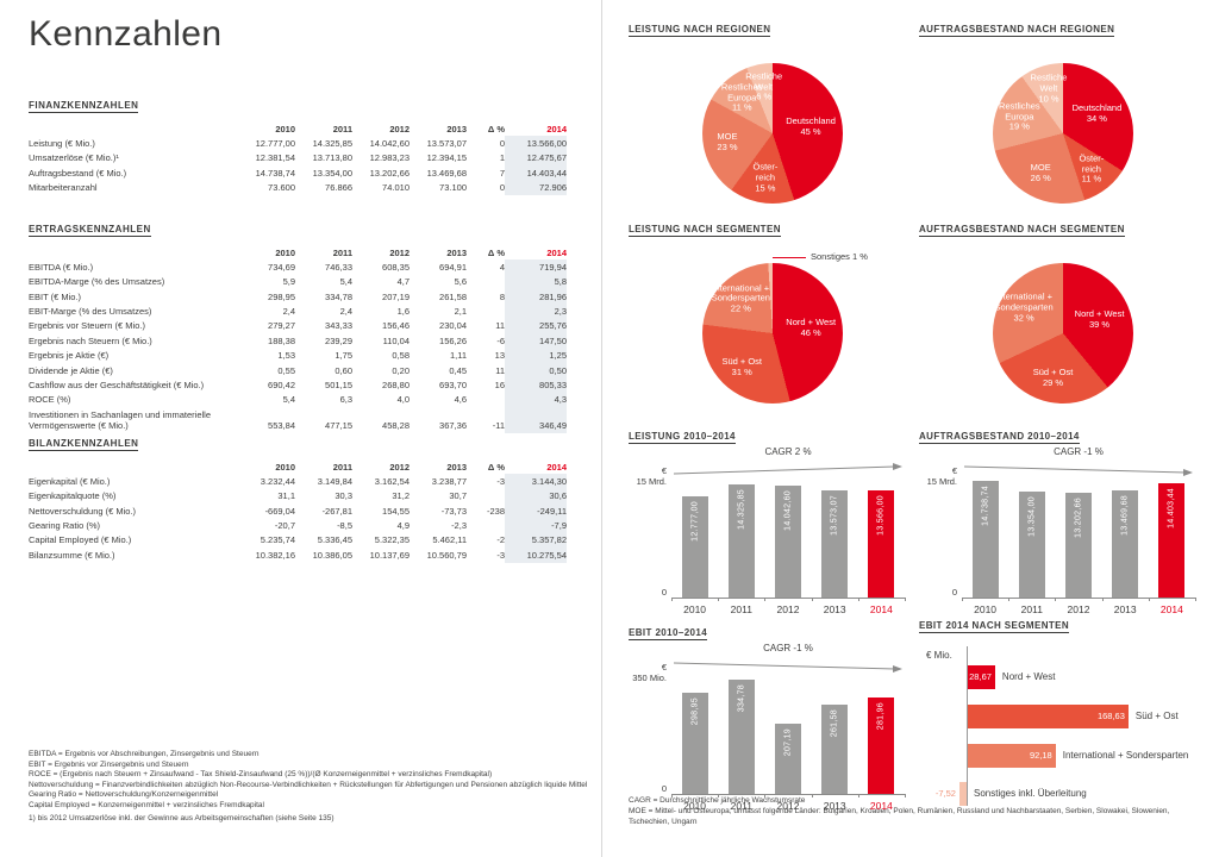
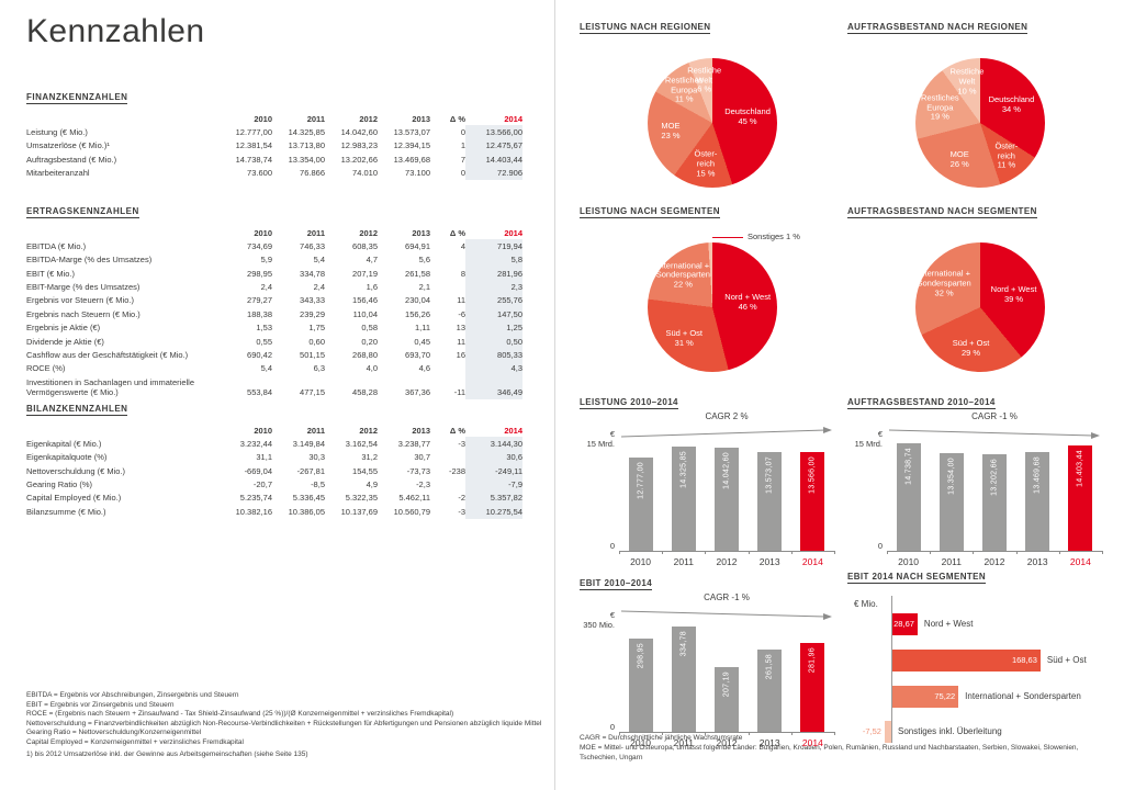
EBIT 2014 NACH SEGMENTEN/International + Sondersparten: 92,18 -> 75,22
